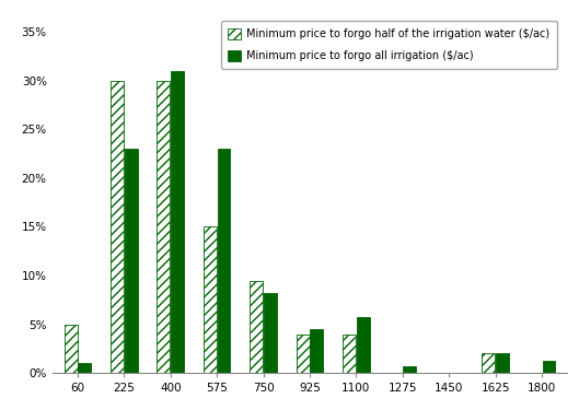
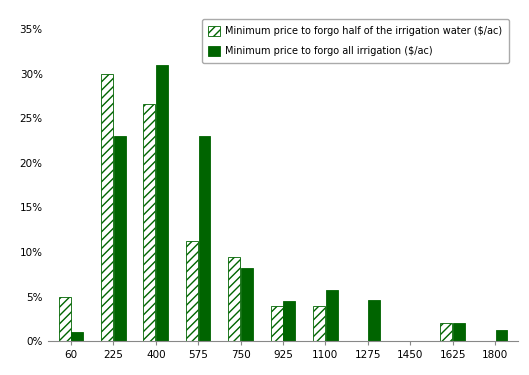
Minimum price to forgo half of the irrigation water ($/ac)/400: 30.0% -> 26.6%
Minimum price to forgo half of the irrigation water ($/ac)/575: 15.0% -> 11.2%
Minimum price to forgo all irrigation ($/ac)/1275: 0.7% -> 4.6%
